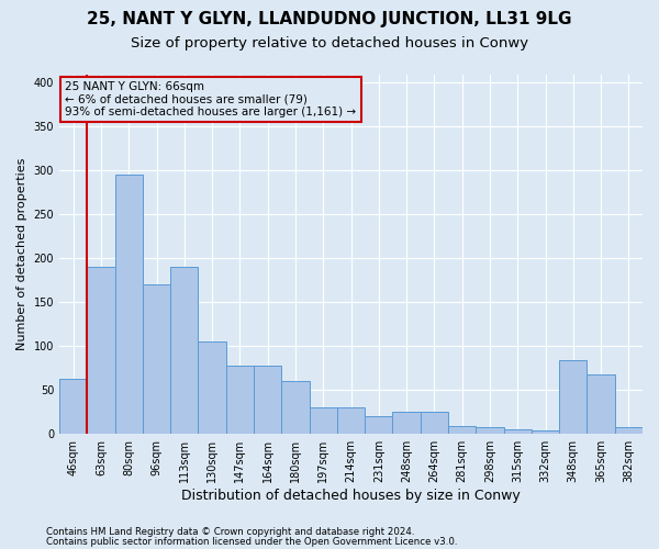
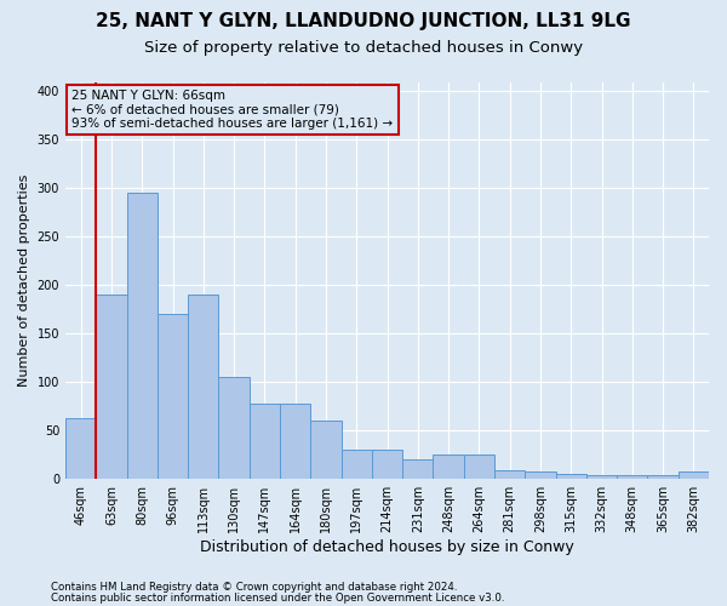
348sqm: 84 -> 4
365sqm: 68 -> 3
